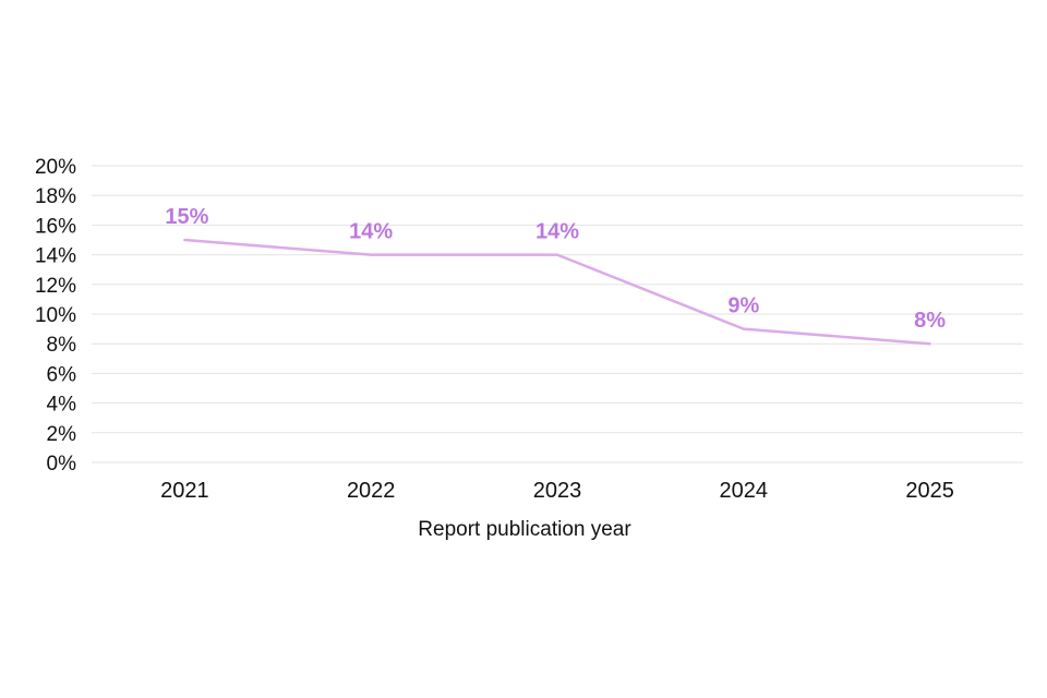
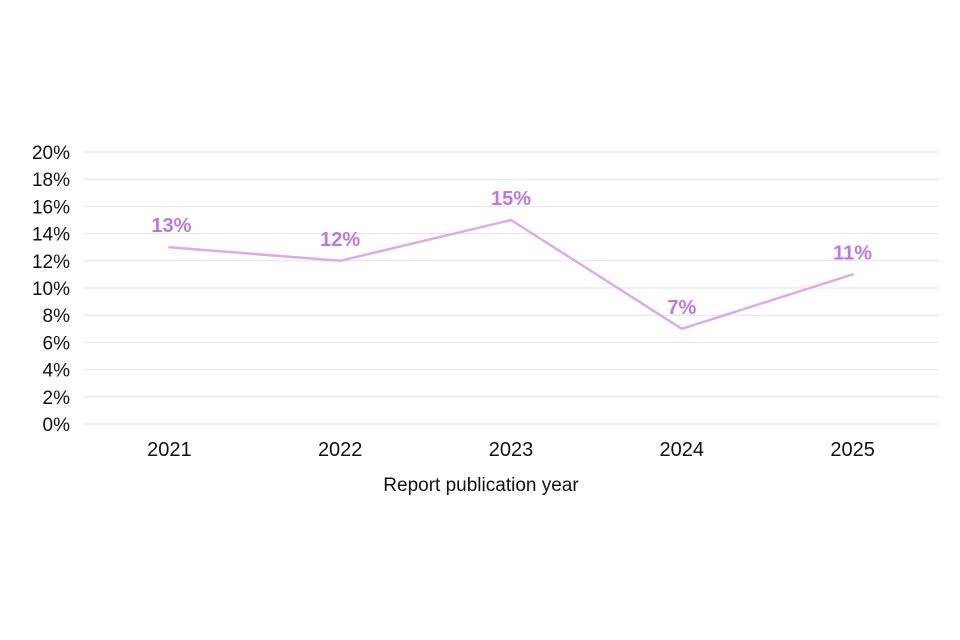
2021: 15% -> 13%
2022: 14% -> 12%
2023: 14% -> 15%
2024: 9% -> 7%
2025: 8% -> 11%
